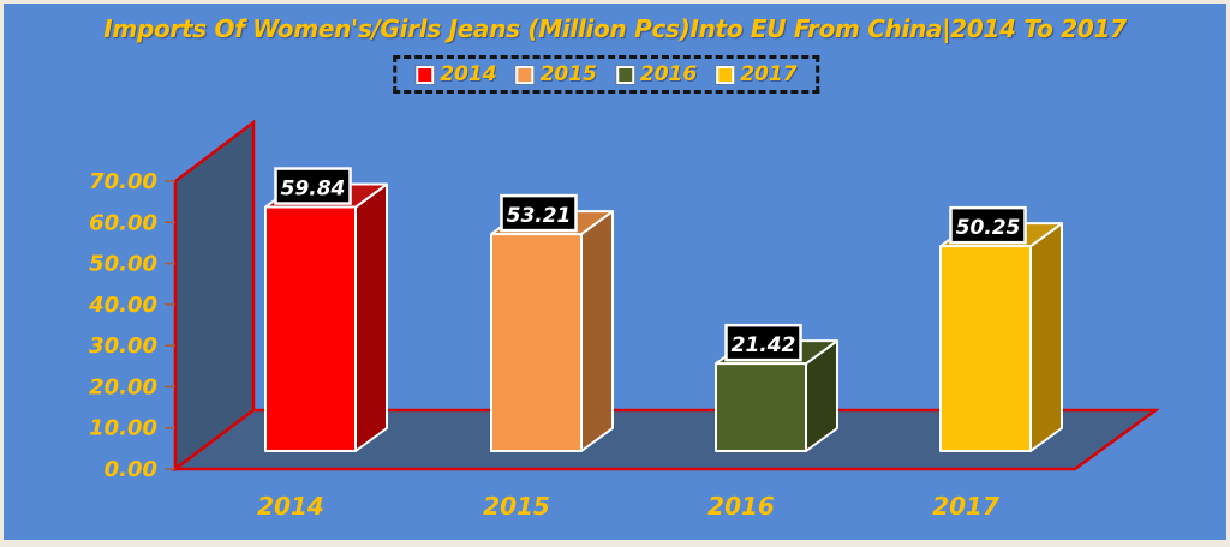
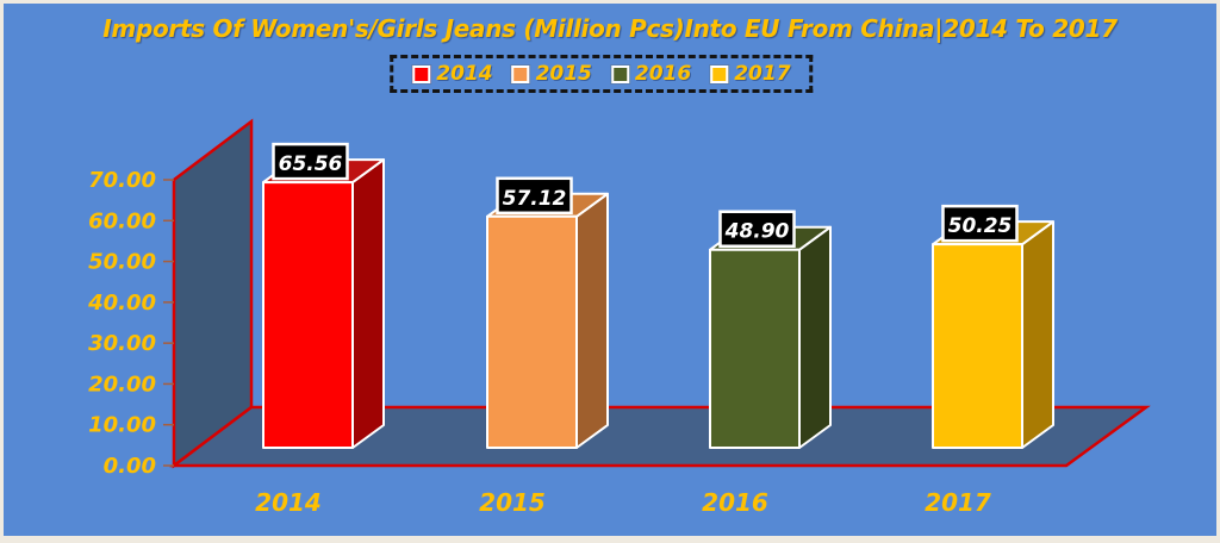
2014: 59.84 -> 65.56
2015: 53.21 -> 57.12
2016: 21.42 -> 48.90
